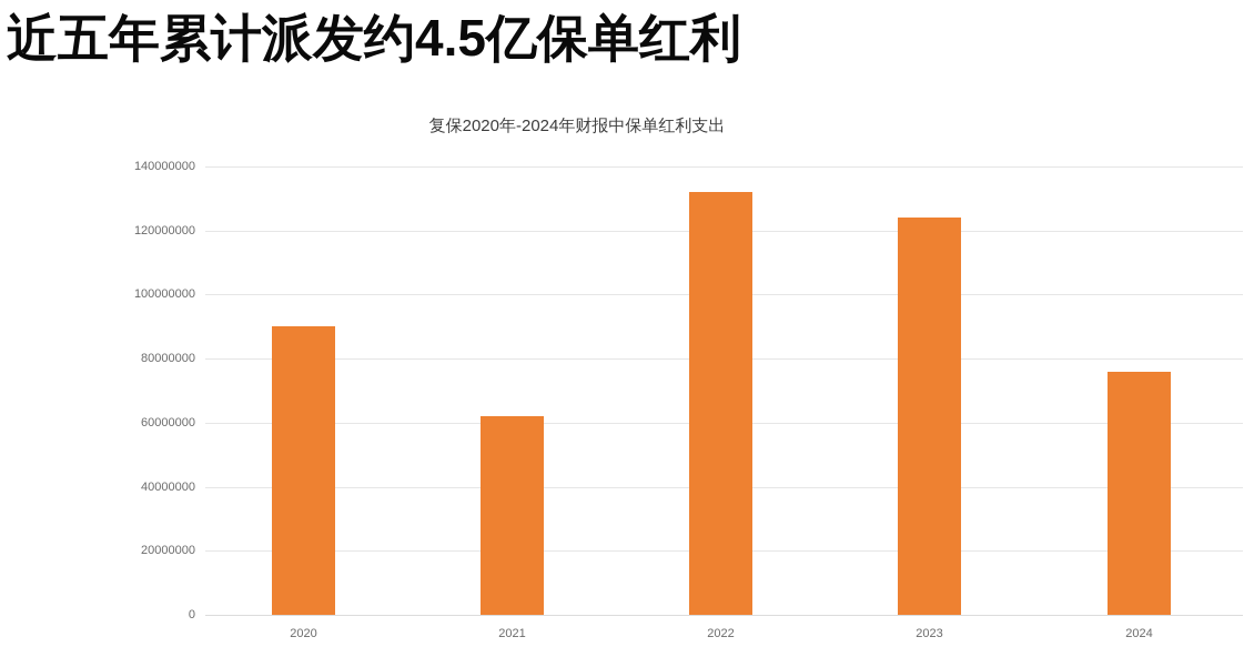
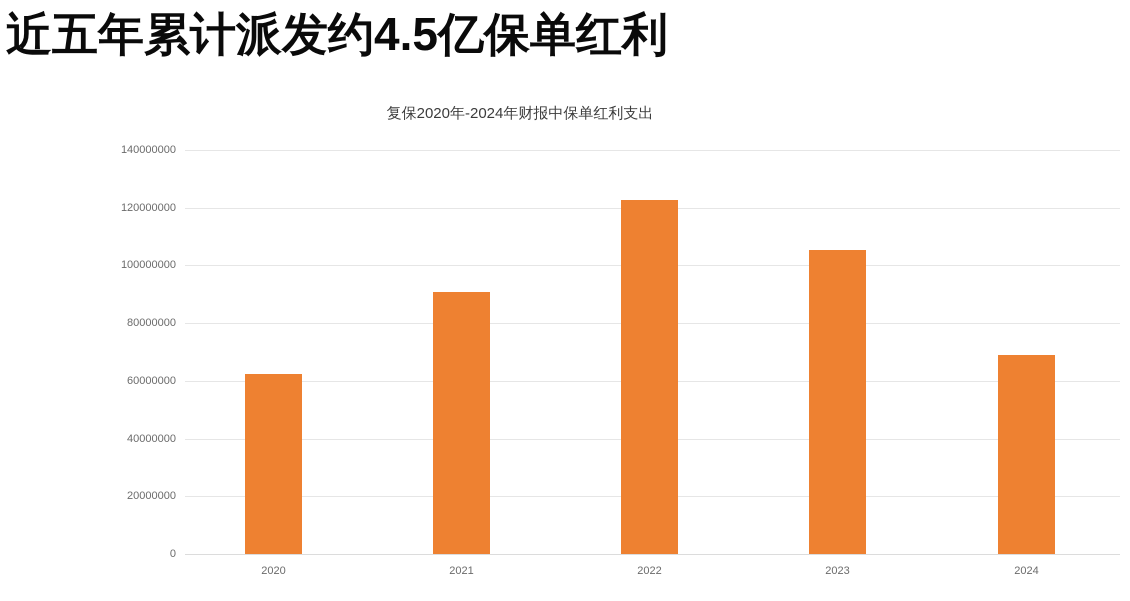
2020: 90000000 -> 62000000
2021: 62000000 -> 91000000
2022: 132000000 -> 123000000
2023: 124000000 -> 105000000
2024: 76000000 -> 69000000
